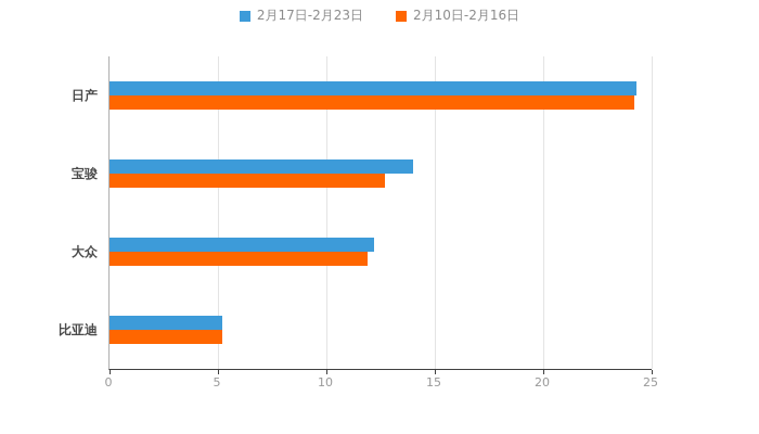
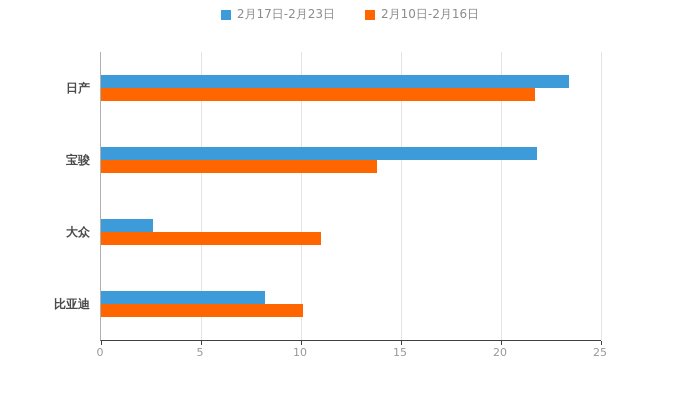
2月17日-2月23日/日产: 24.3 -> 23.4
2月10日-2月16日/日产: 24.2 -> 21.7
2月17日-2月23日/宝骏: 14.0 -> 21.8
2月10日-2月16日/宝骏: 12.7 -> 13.8
2月17日-2月23日/大众: 12.2 -> 2.6
2月10日-2月16日/大众: 11.9 -> 11.0
2月17日-2月23日/比亚迪: 5.2 -> 8.2
2月10日-2月16日/比亚迪: 5.2 -> 10.1
